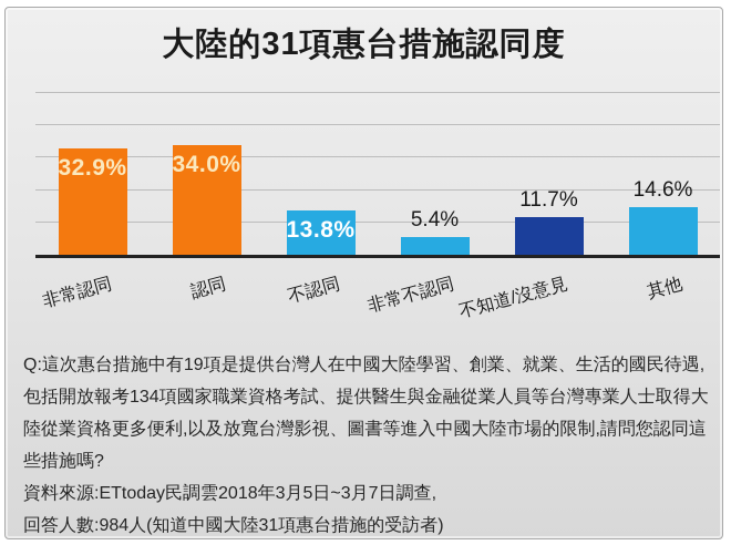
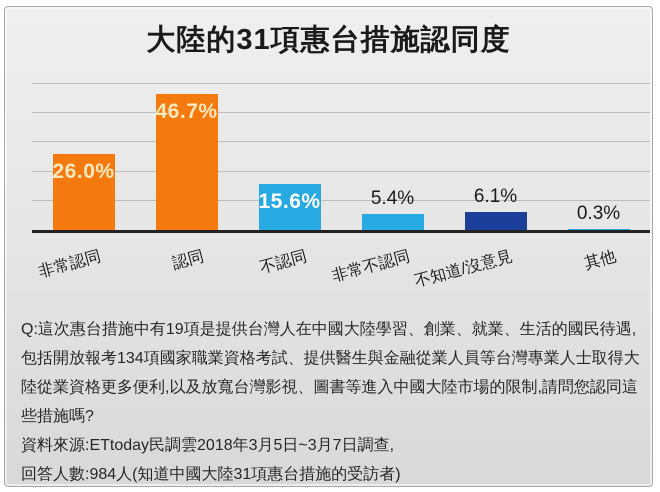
非常認同: 32.9% -> 26.0%
認同: 34.0% -> 46.7%
不認同: 13.8% -> 15.6%
不知道/沒意見: 11.7% -> 6.1%
其他: 14.6% -> 0.3%
